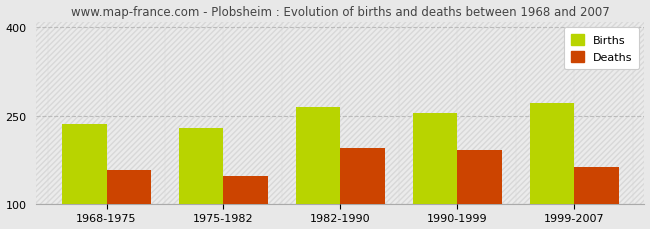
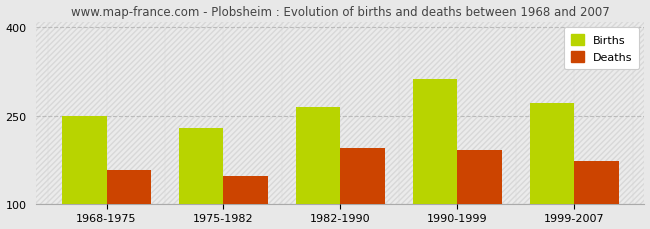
Births/1968-1975: 236 -> 249
Births/1990-1999: 254 -> 313
Deaths/1999-2007: 162 -> 172
